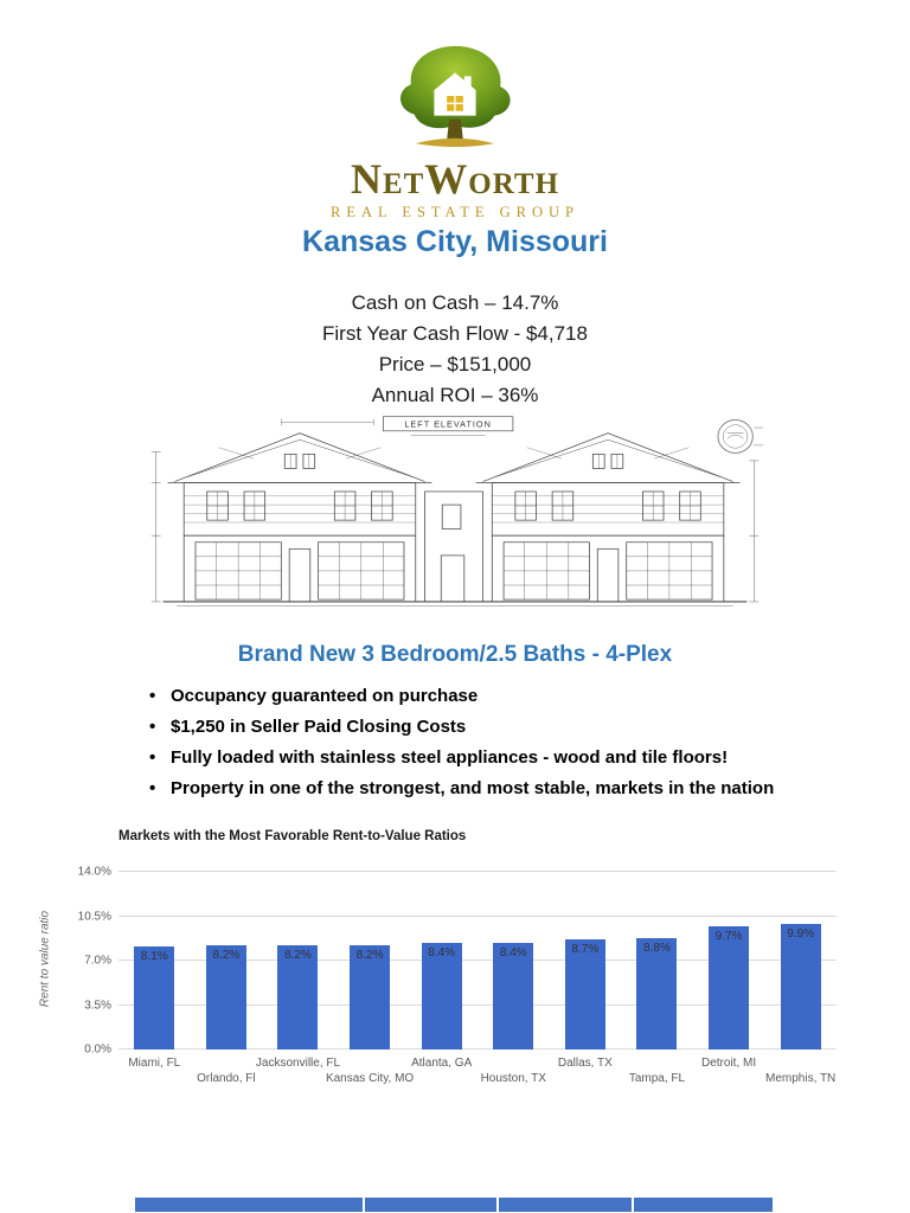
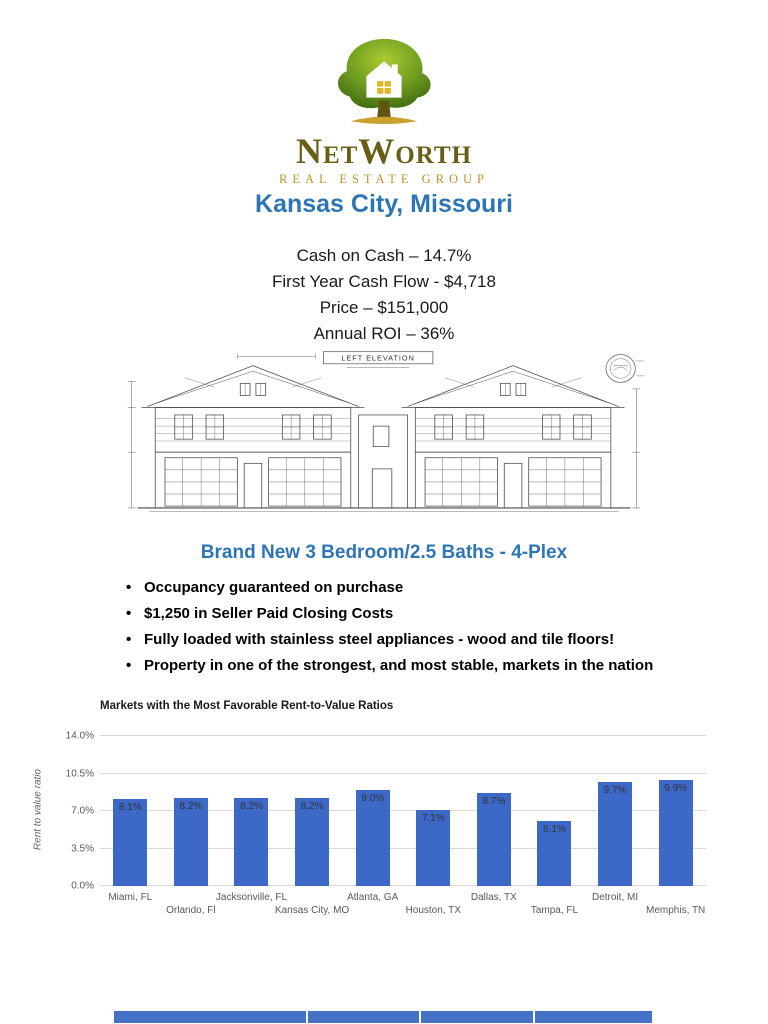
Atlanta, GA: 8.4% -> 9.0%
Houston, TX: 8.4% -> 7.1%
Tampa, FL: 8.8% -> 6.1%
